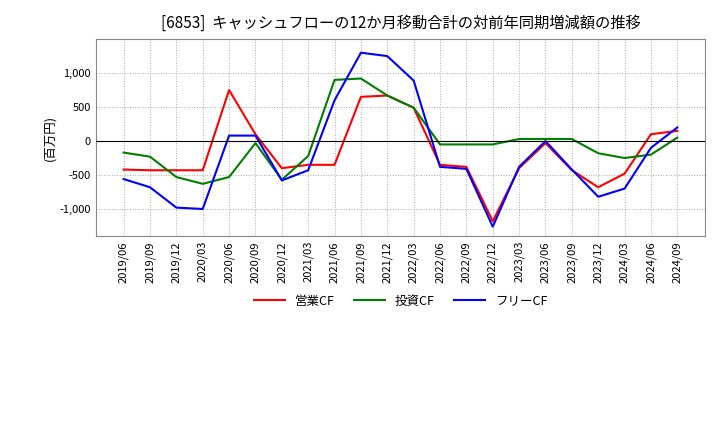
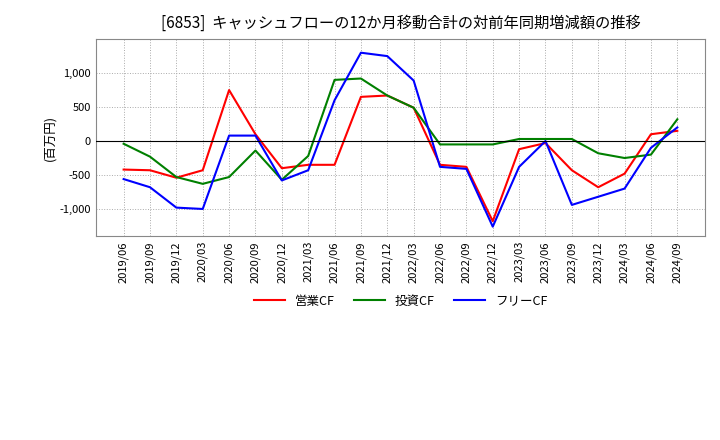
投資CF/2019/06: -170 -> -40
営業CF/2019/12: -430 -> -540
投資CF/2020/09: -30 -> -140
営業CF/2023/03: -400 -> -120
フリーCF/2023/09: -420 -> -940
投資CF/2024/09: 50 -> 320
